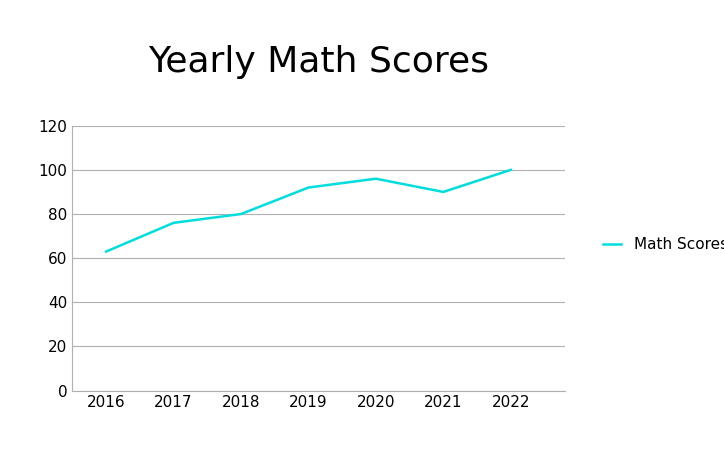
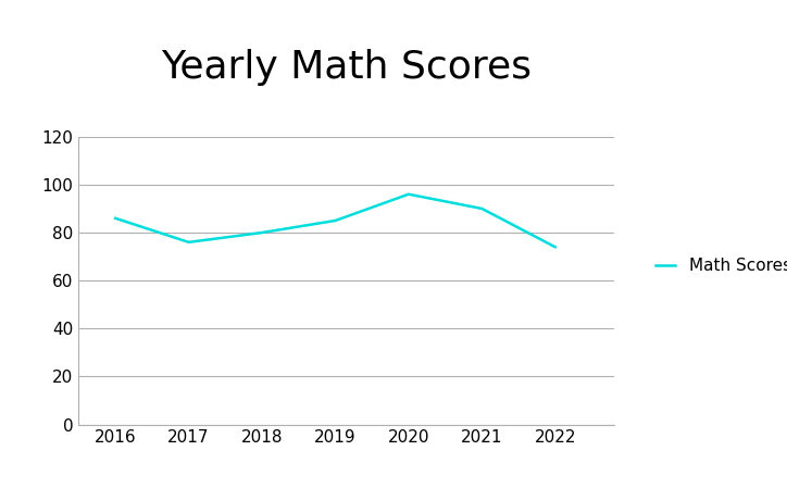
2016: 63 -> 86
2019: 92 -> 85
2022: 100 -> 74
